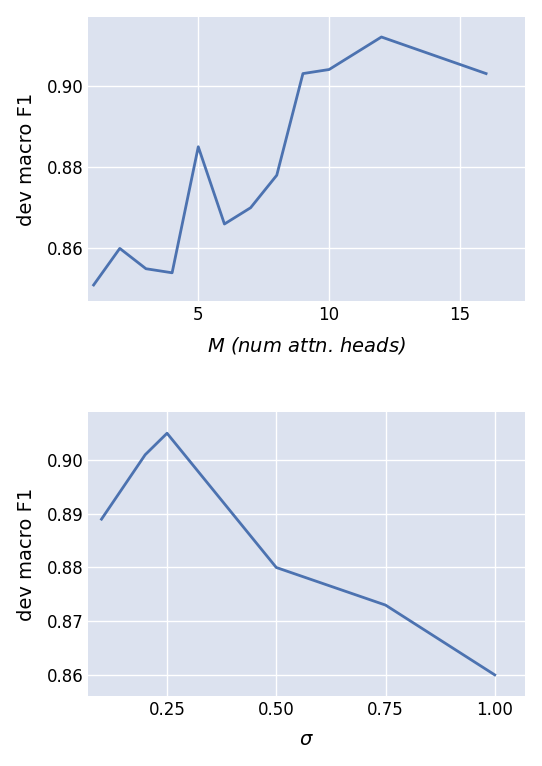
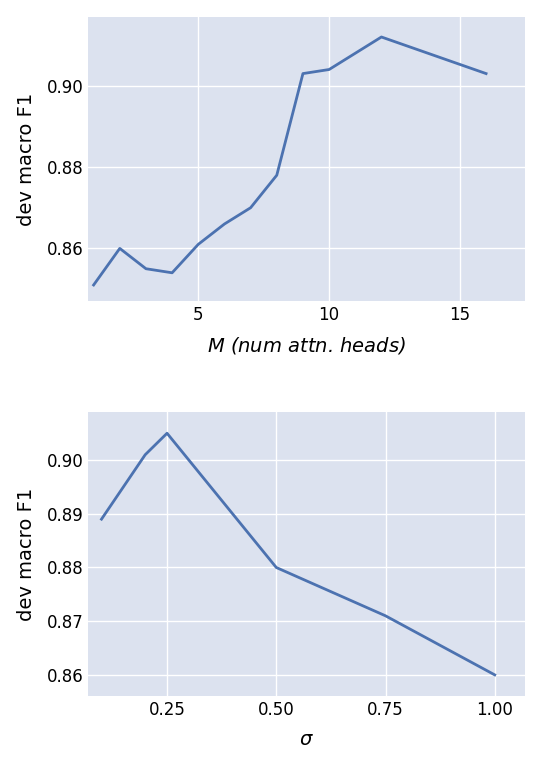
5: 0.885 -> 0.861
0.75: 0.873 -> 0.871
